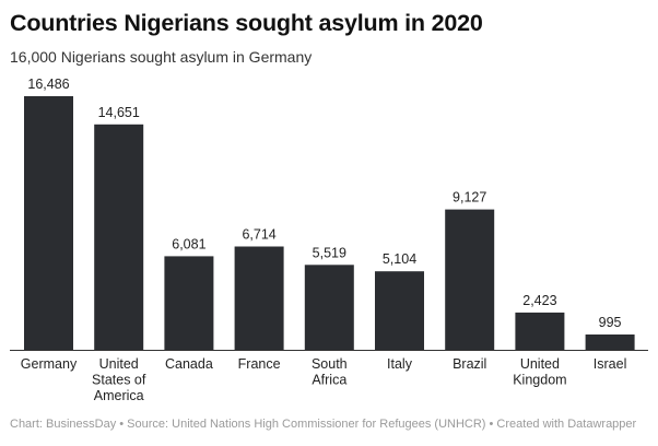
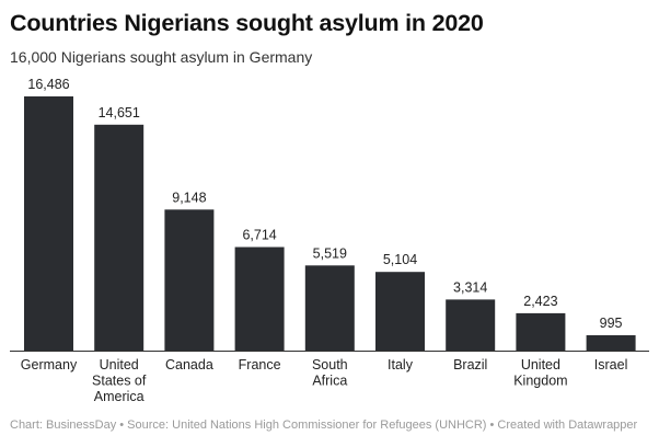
Canada: 6,081 -> 9,148
Brazil: 9,127 -> 3,314
